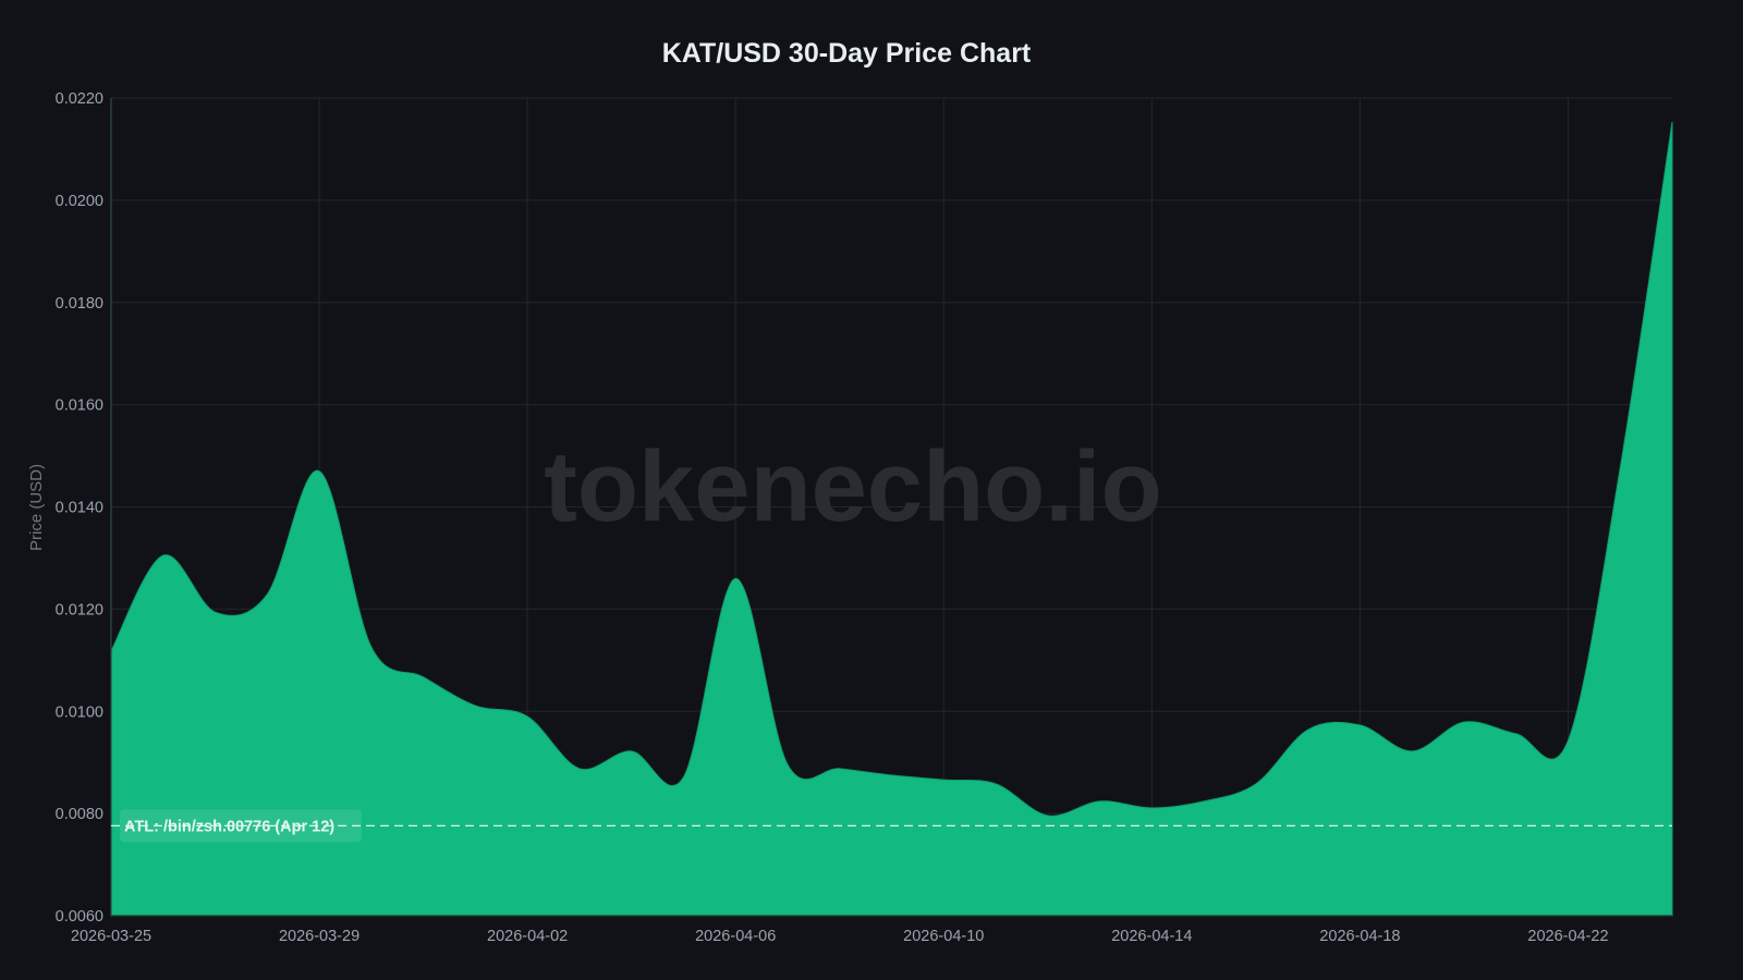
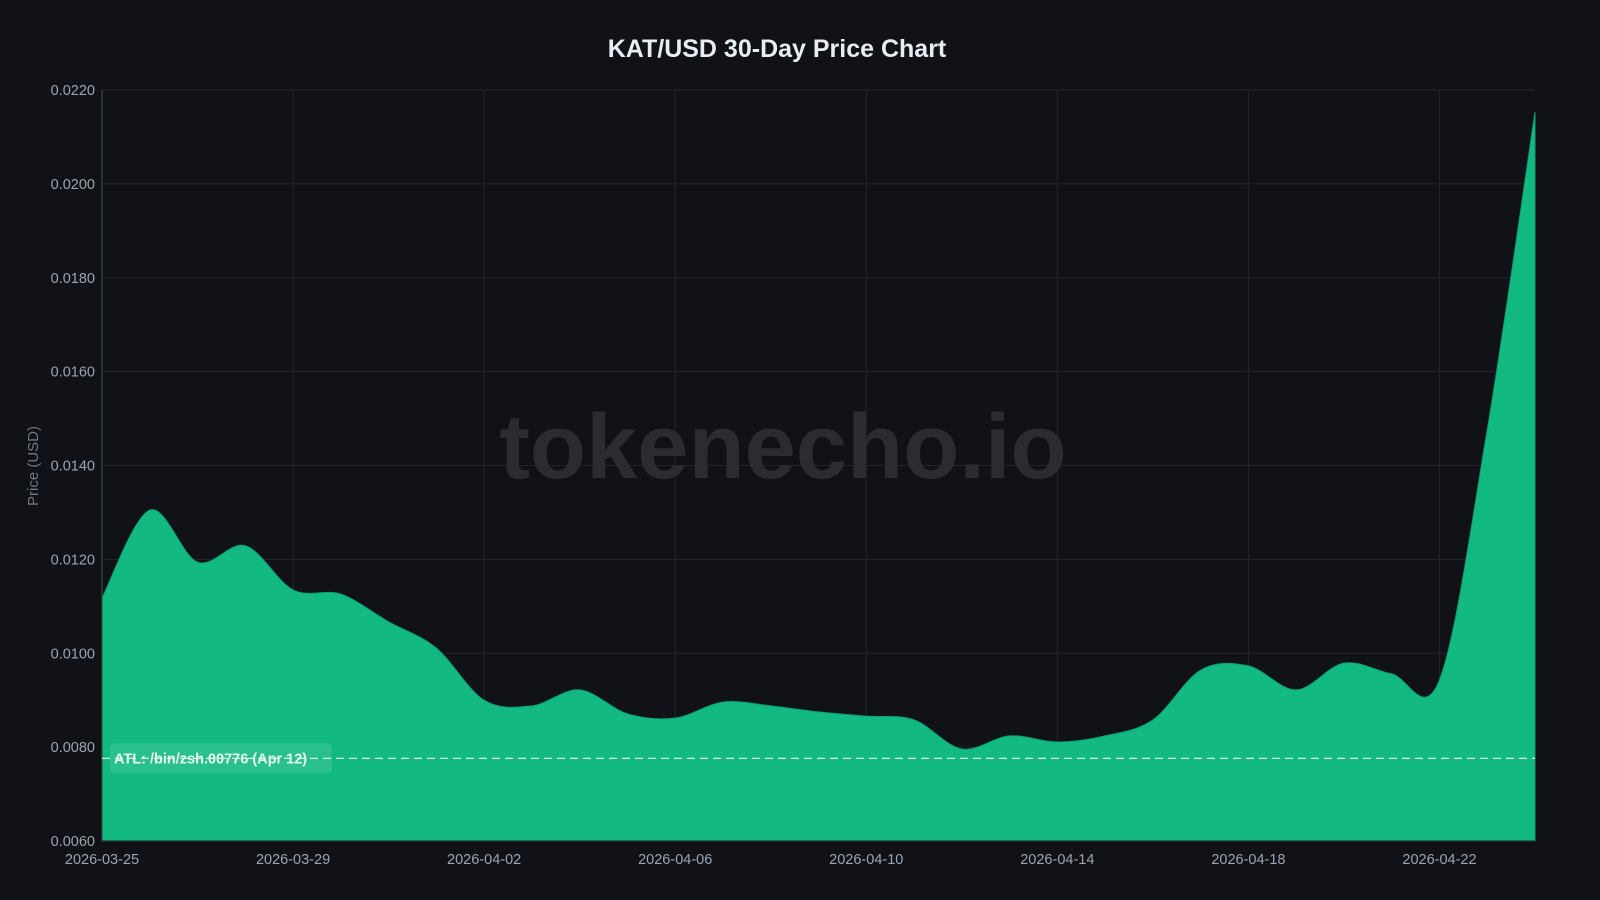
2026-03-29: 0.0147 -> 0.0114
2026-04-02: 0.0099 -> 0.0090
2026-04-06: 0.0126 -> 0.0086
